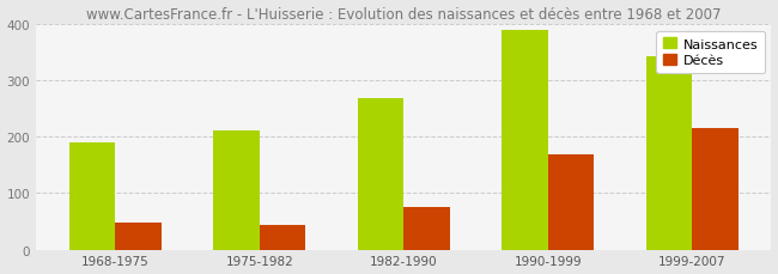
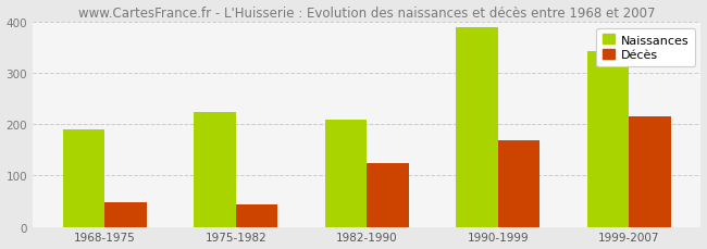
Naissances/1975-1982: 212 -> 225
Naissances/1982-1990: 268 -> 210
Décès/1982-1990: 75 -> 125
